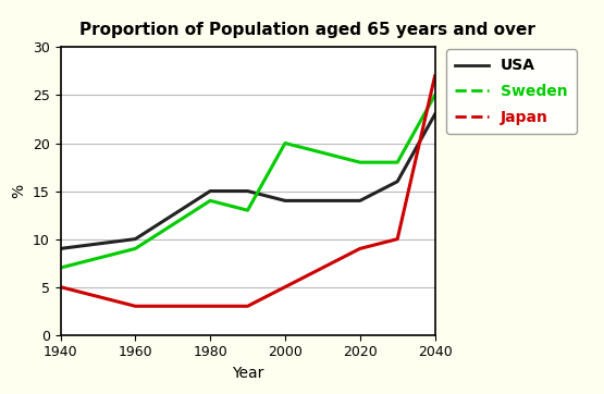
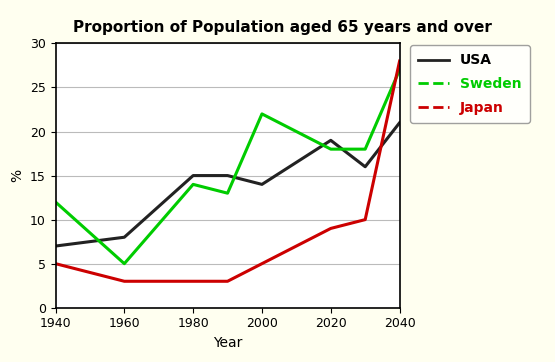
USA/1940: 9 -> 7
Sweden/1940: 7 -> 12
USA/1960: 10 -> 8
Sweden/1960: 9 -> 5
Sweden/2000: 20 -> 22
USA/2020: 14 -> 19
USA/2040: 23 -> 21
Sweden/2040: 25 -> 27
Japan/2040: 27 -> 28
